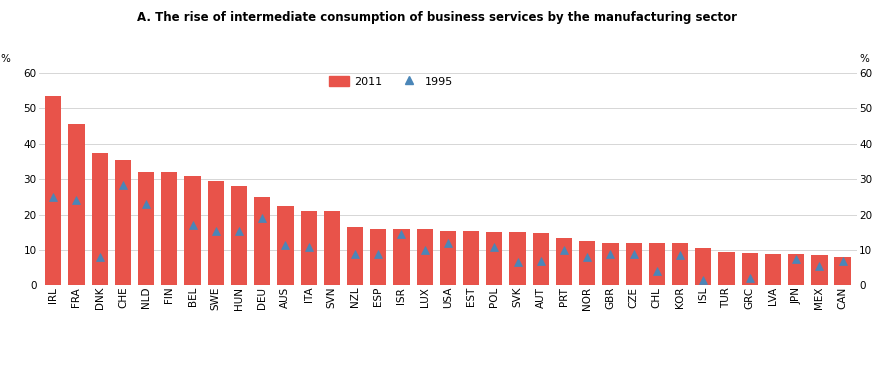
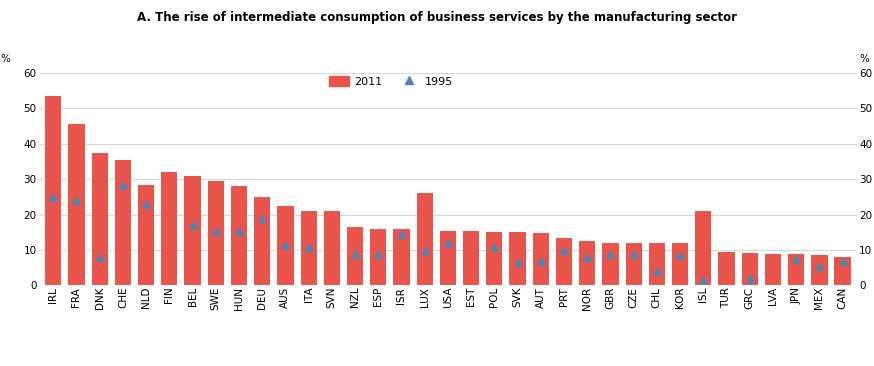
NLD: 32.0 -> 28.5
LUX: 16.0 -> 26.0
ISL: 10.5 -> 21.0
